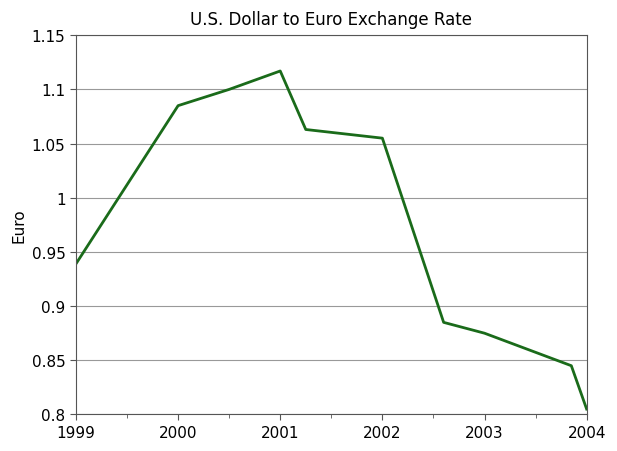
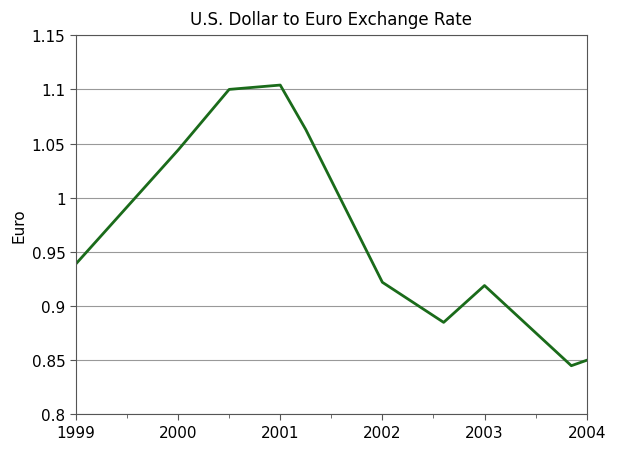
2000: 1.085 -> 1.044
2001: 1.117 -> 1.104
2002: 1.055 -> 0.922
2003: 0.875 -> 0.919
2004: 0.805 -> 0.850
